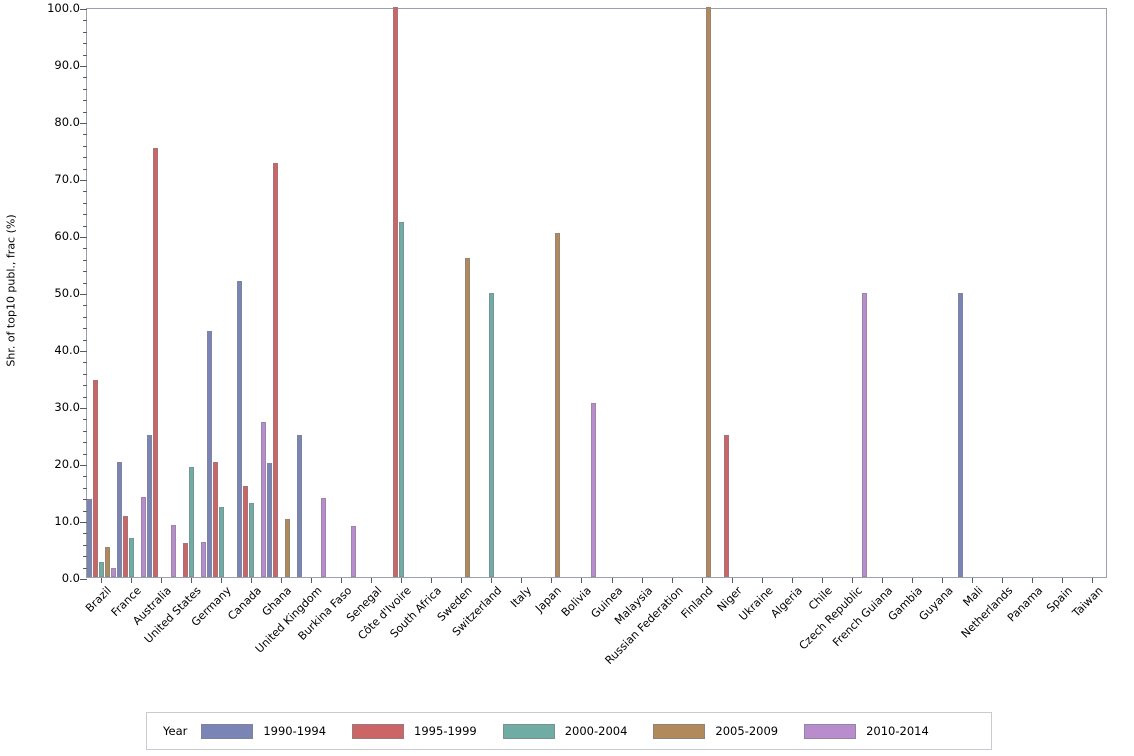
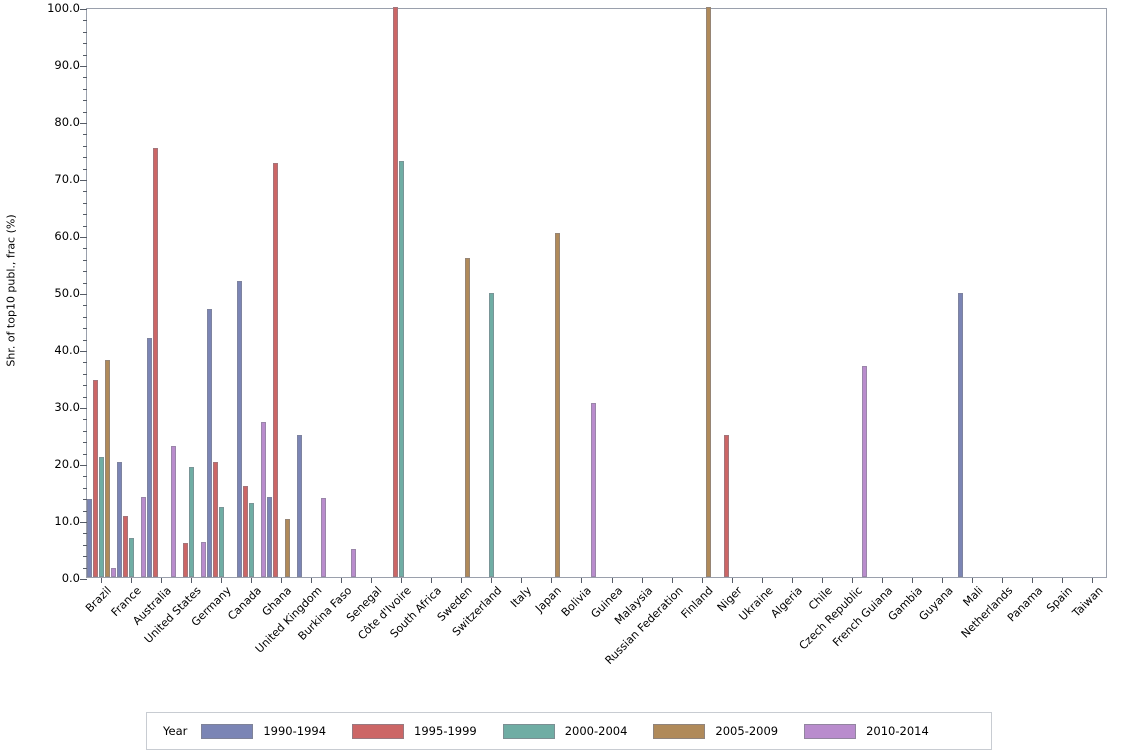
2000-2004/Brazil: 3 -> 21
2005-2009/Brazil: 5 -> 38
1990-1994/Australia: 25 -> 42
2010-2014/Australia: 9 -> 23
1990-1994/Germany: 43 -> 47
1990-1994/Ghana: 20 -> 14
2010-2014/Burkina Faso: 9 -> 5
2000-2004/Côte d'Ivoire: 62 -> 73
2010-2014/Czech Republic: 50 -> 37
